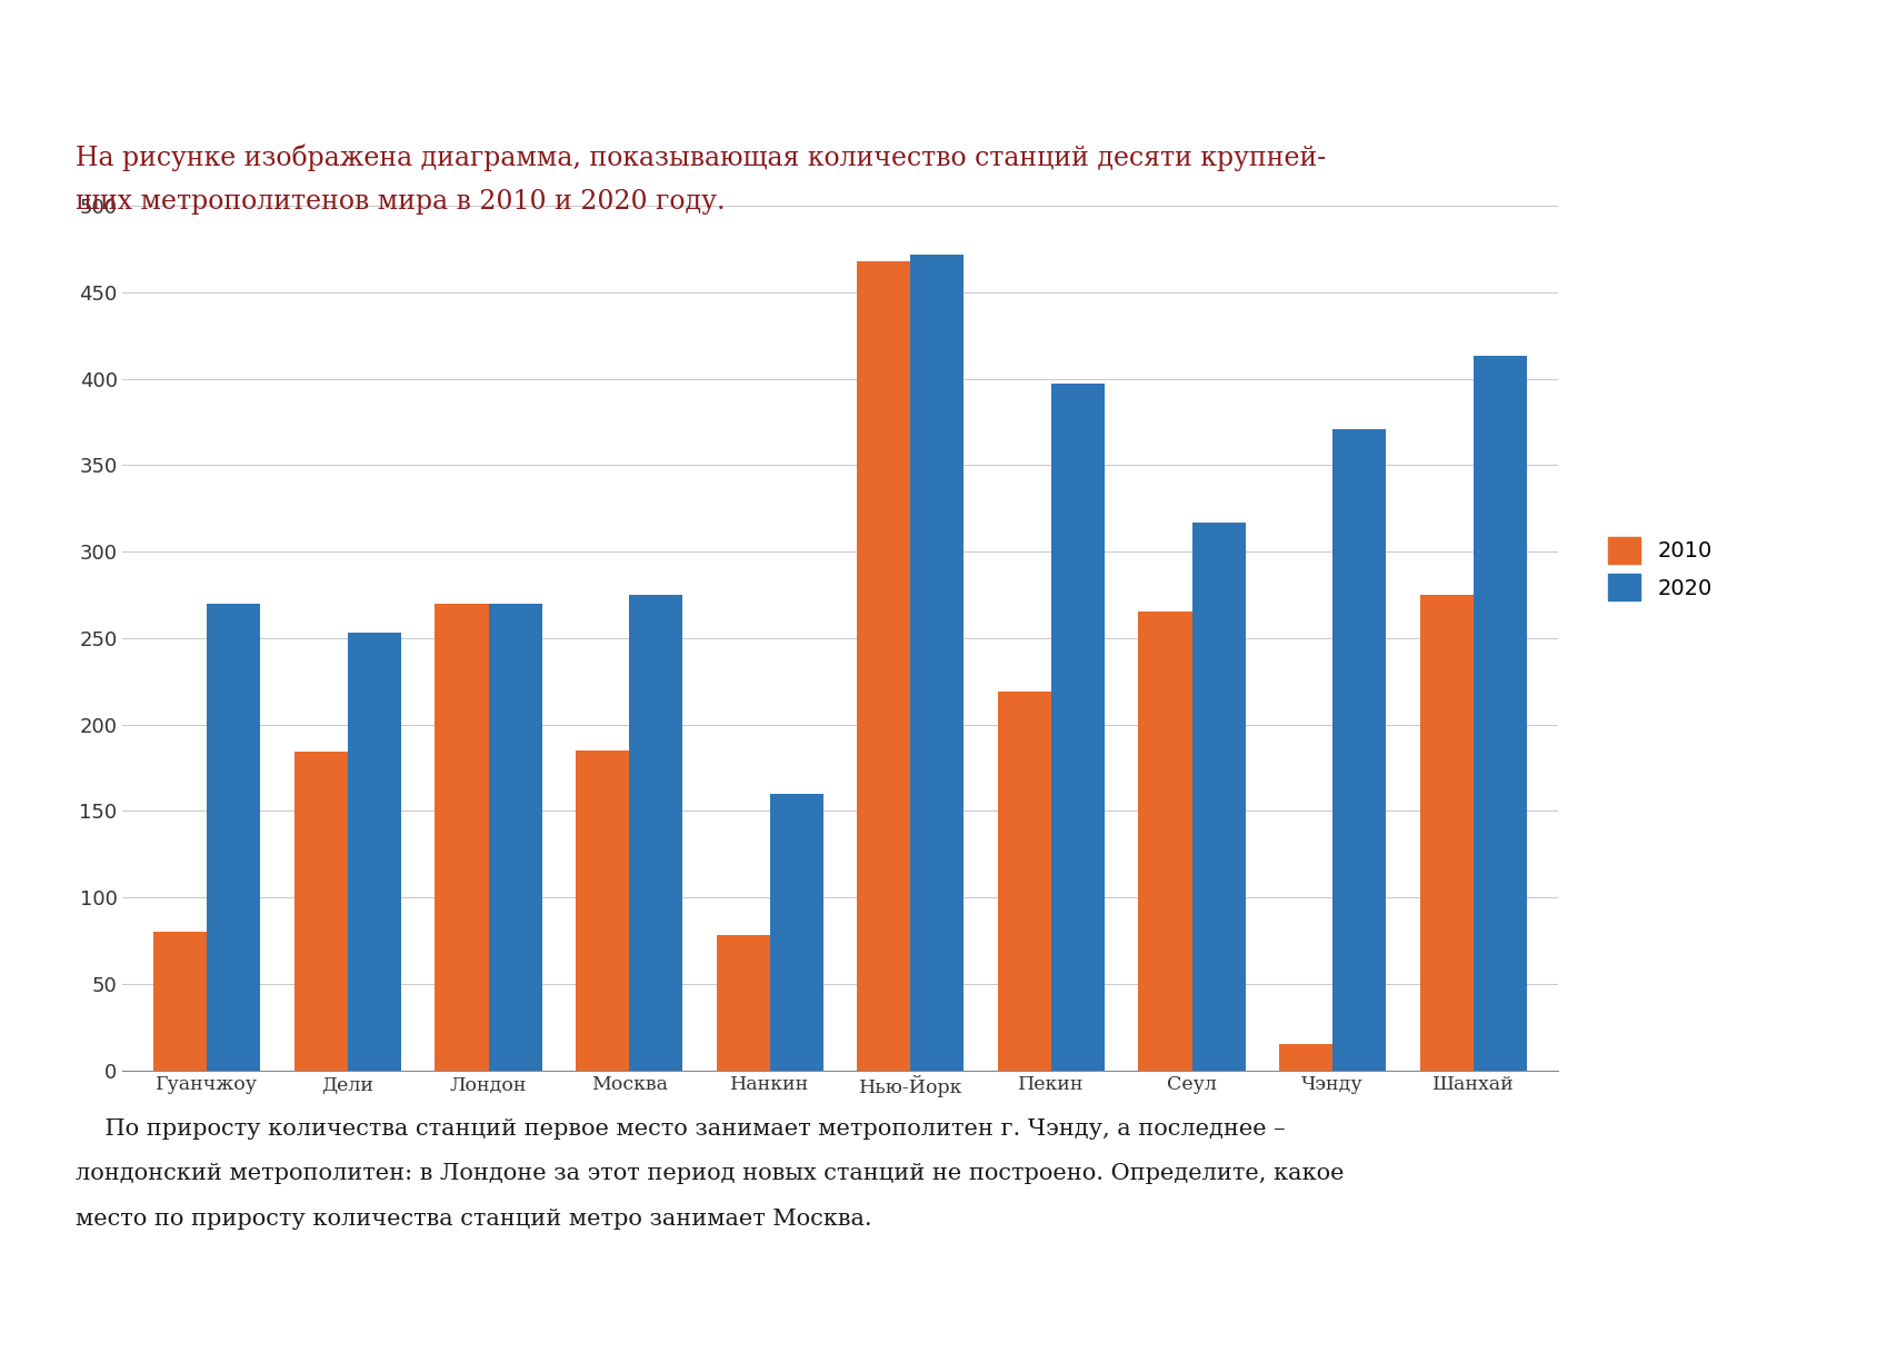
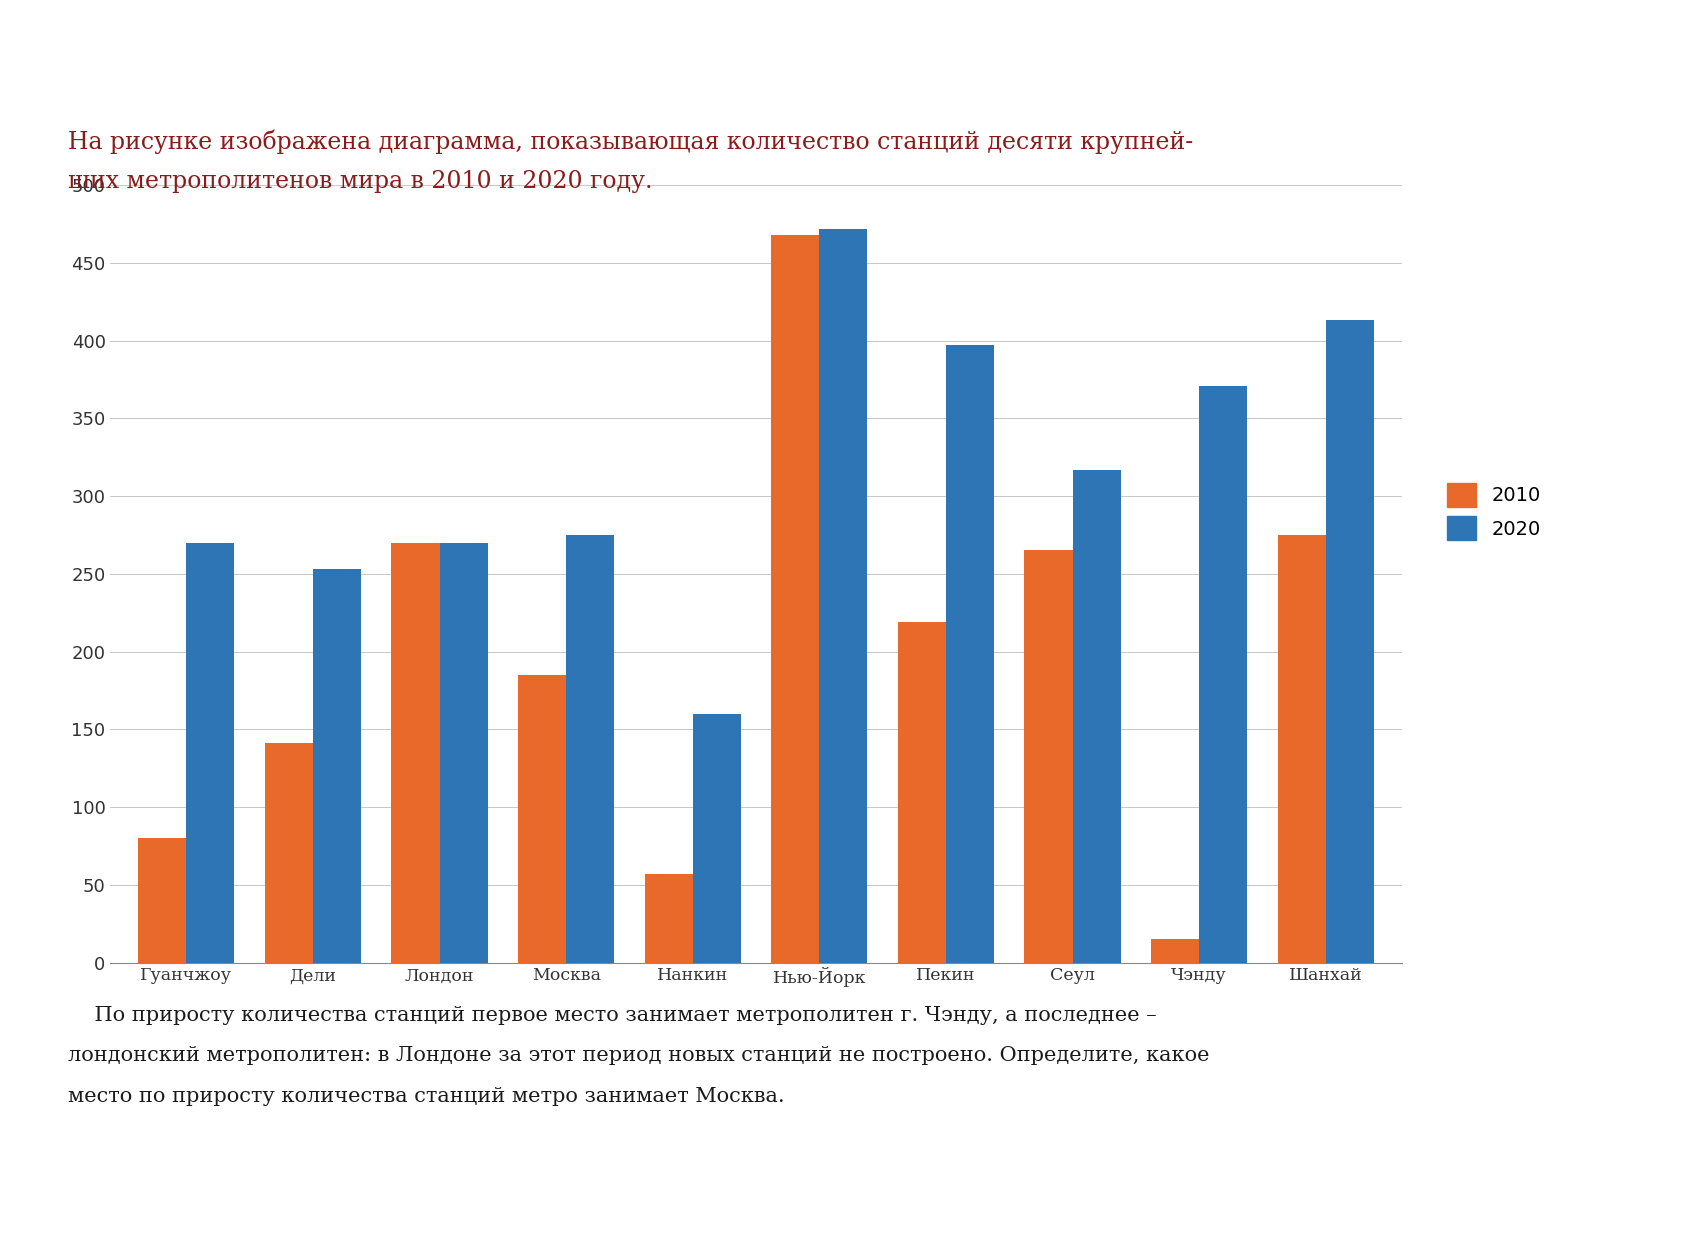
2010/Дели: 184 -> 141
2010/Нанкин: 78 -> 57
